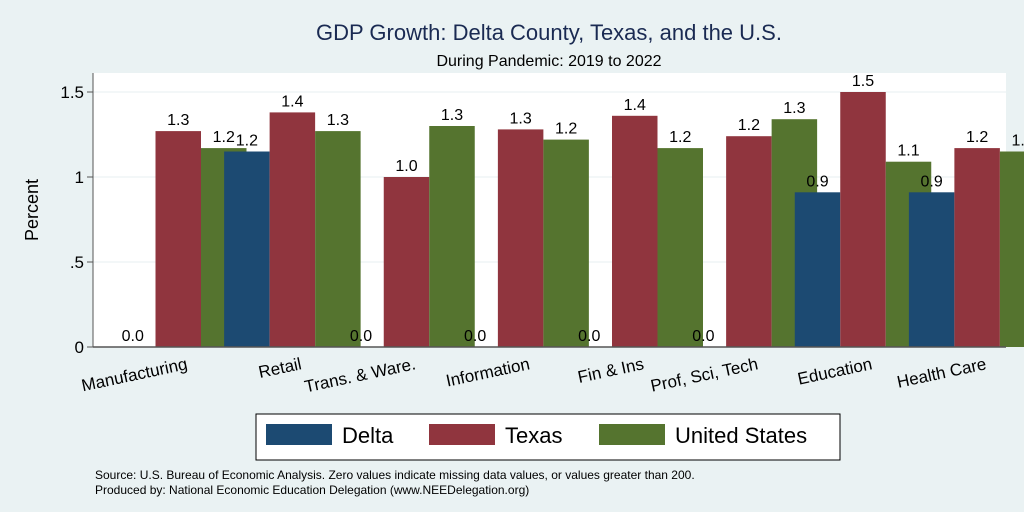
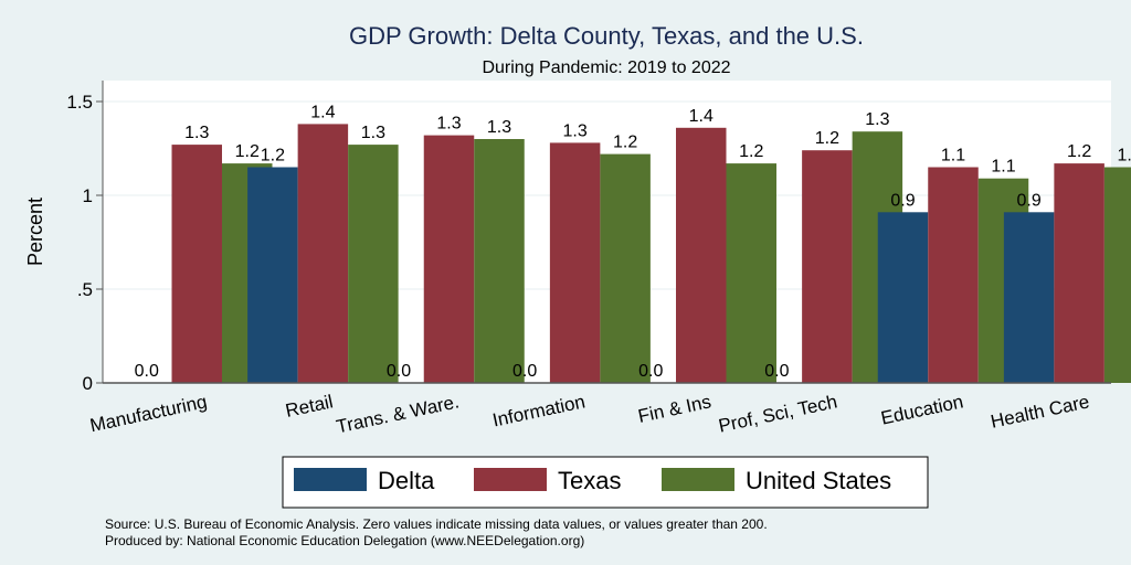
Texas/Trans. & Ware.: 1.0 -> 1.3
Texas/Education: 1.5 -> 1.1
